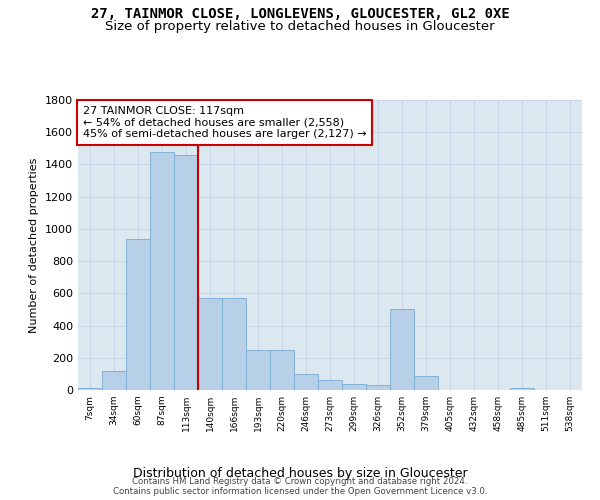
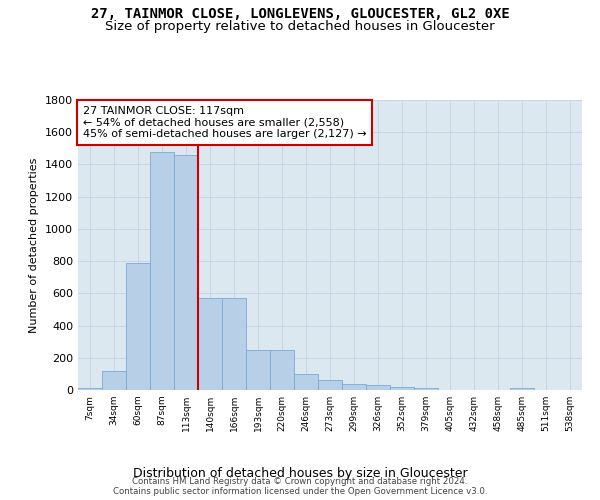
60sqm: 940 -> 790
352sqm: 500 -> 20
379sqm: 90 -> 20
